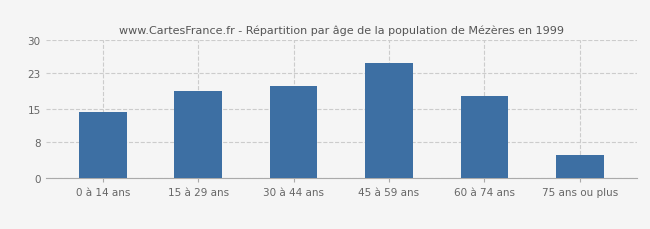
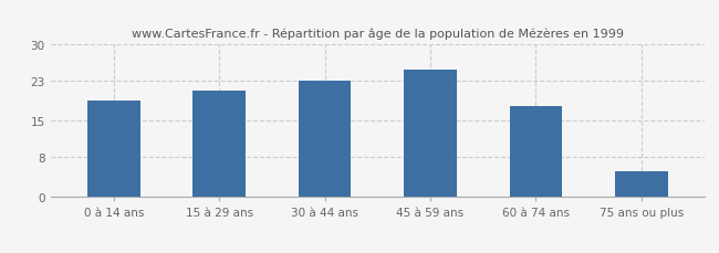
0 à 14 ans: 14.5 -> 19.0
15 à 29 ans: 19.0 -> 21.0
30 à 44 ans: 20.0 -> 23.0
